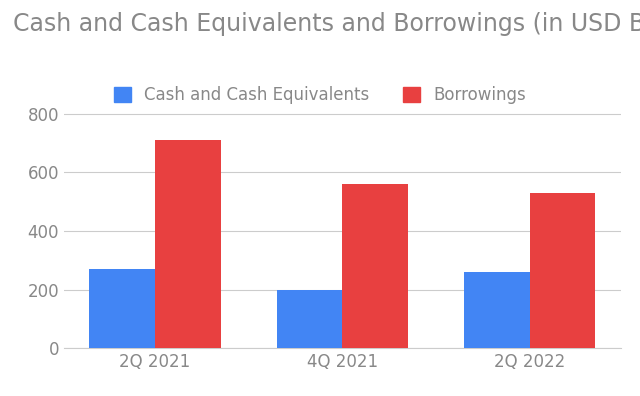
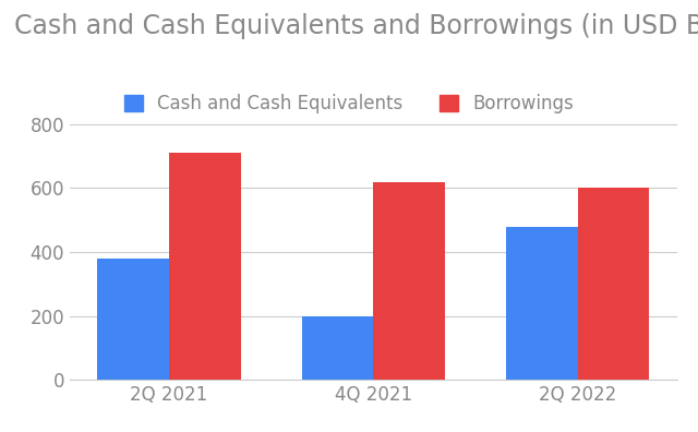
Cash and Cash Equivalents/2Q 2021: 270 -> 380
Borrowings/4Q 2021: 560 -> 620
Cash and Cash Equivalents/2Q 2022: 260 -> 480
Borrowings/2Q 2022: 530 -> 600
